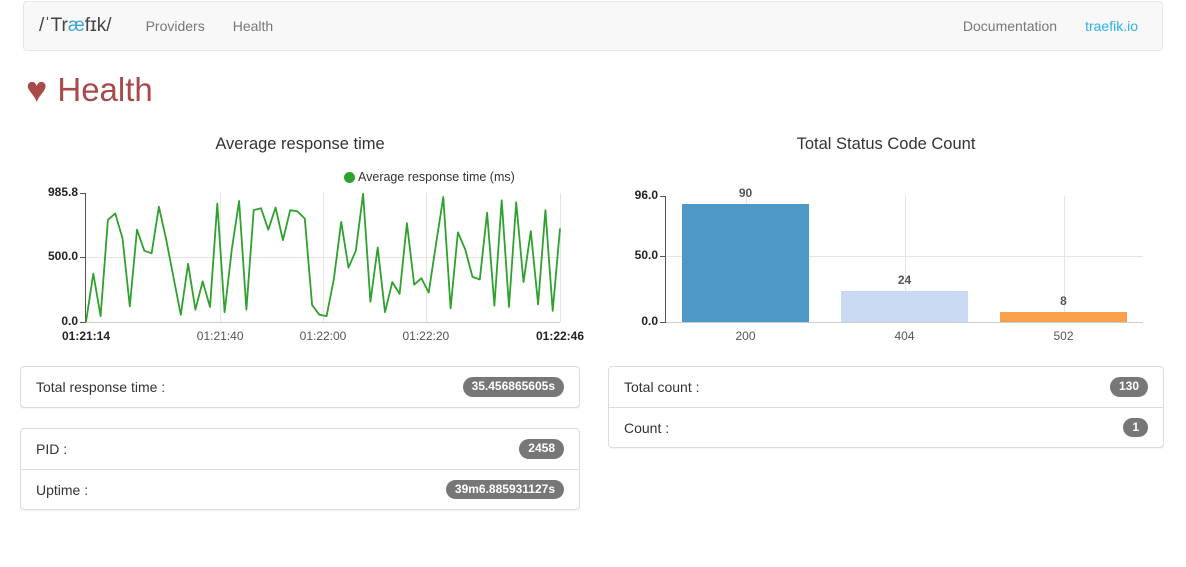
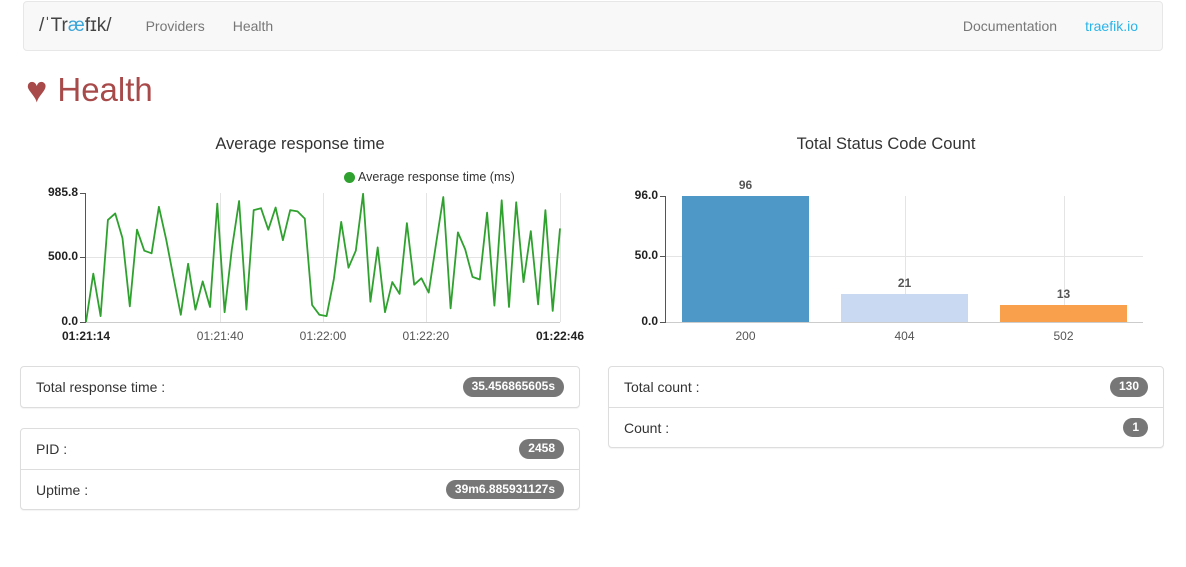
Total Status Code Count/200: 90 -> 96
Total Status Code Count/404: 24 -> 21
Total Status Code Count/502: 8 -> 13
